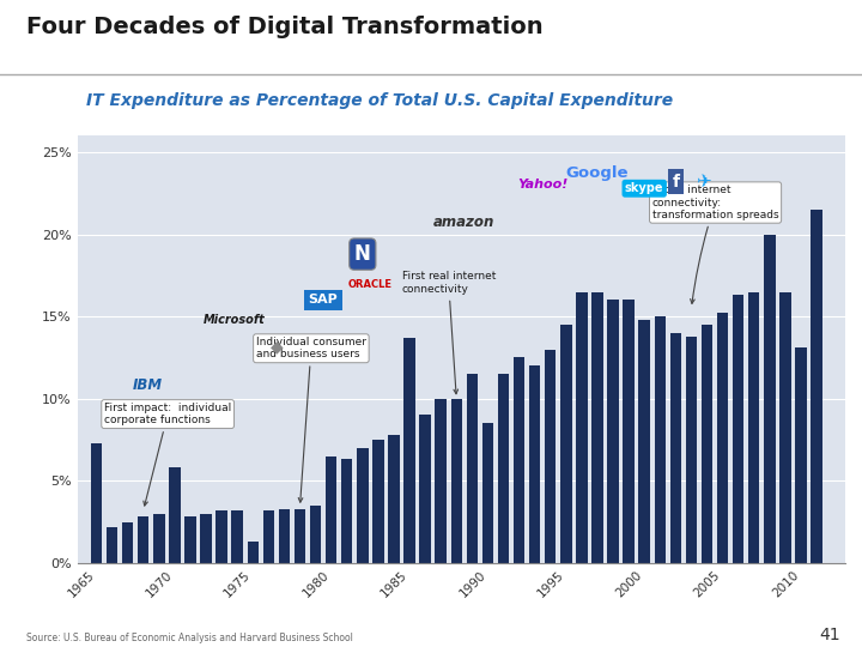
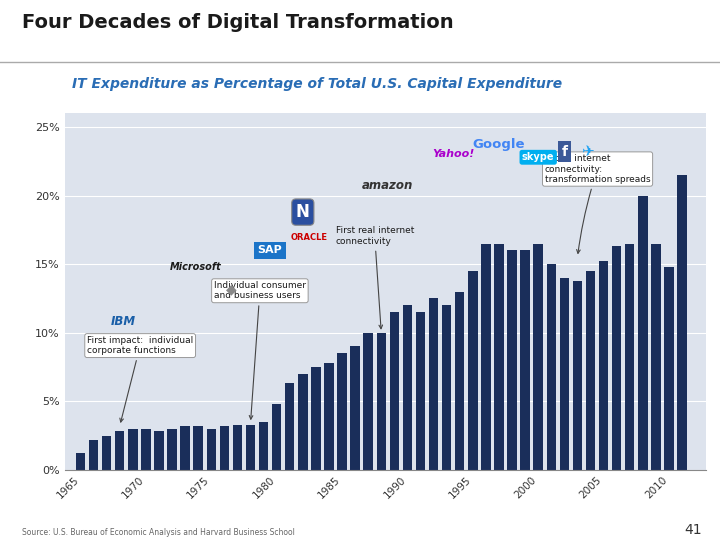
1965: 7.3% -> 1.2%
1970: 5.8% -> 3.0%
1975: 1.3% -> 3.0%
1980: 6.5% -> 4.8%
1985: 13.7% -> 8.5%
1990: 8.5% -> 12.0%
2000: 14.8% -> 16.5%
2010: 13.1% -> 14.8%
